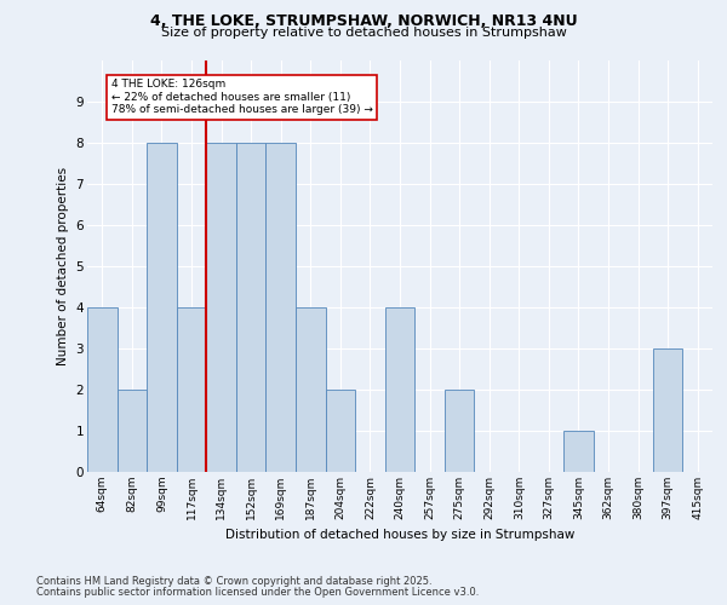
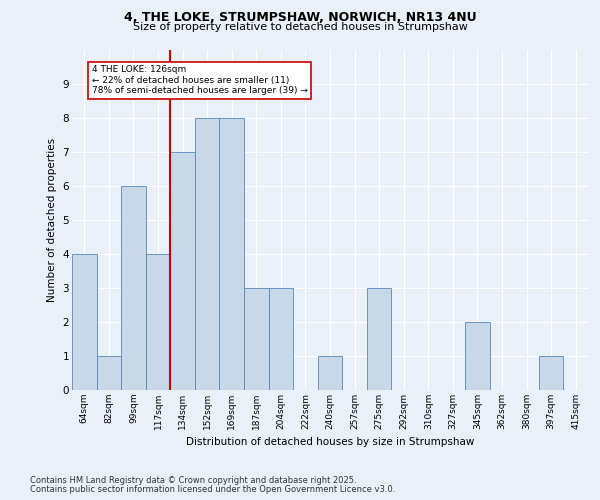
82sqm: 2 -> 1
99sqm: 8 -> 6
134sqm: 8 -> 7
187sqm: 4 -> 3
204sqm: 2 -> 3
240sqm: 4 -> 1
275sqm: 2 -> 3
345sqm: 1 -> 2
397sqm: 3 -> 1
